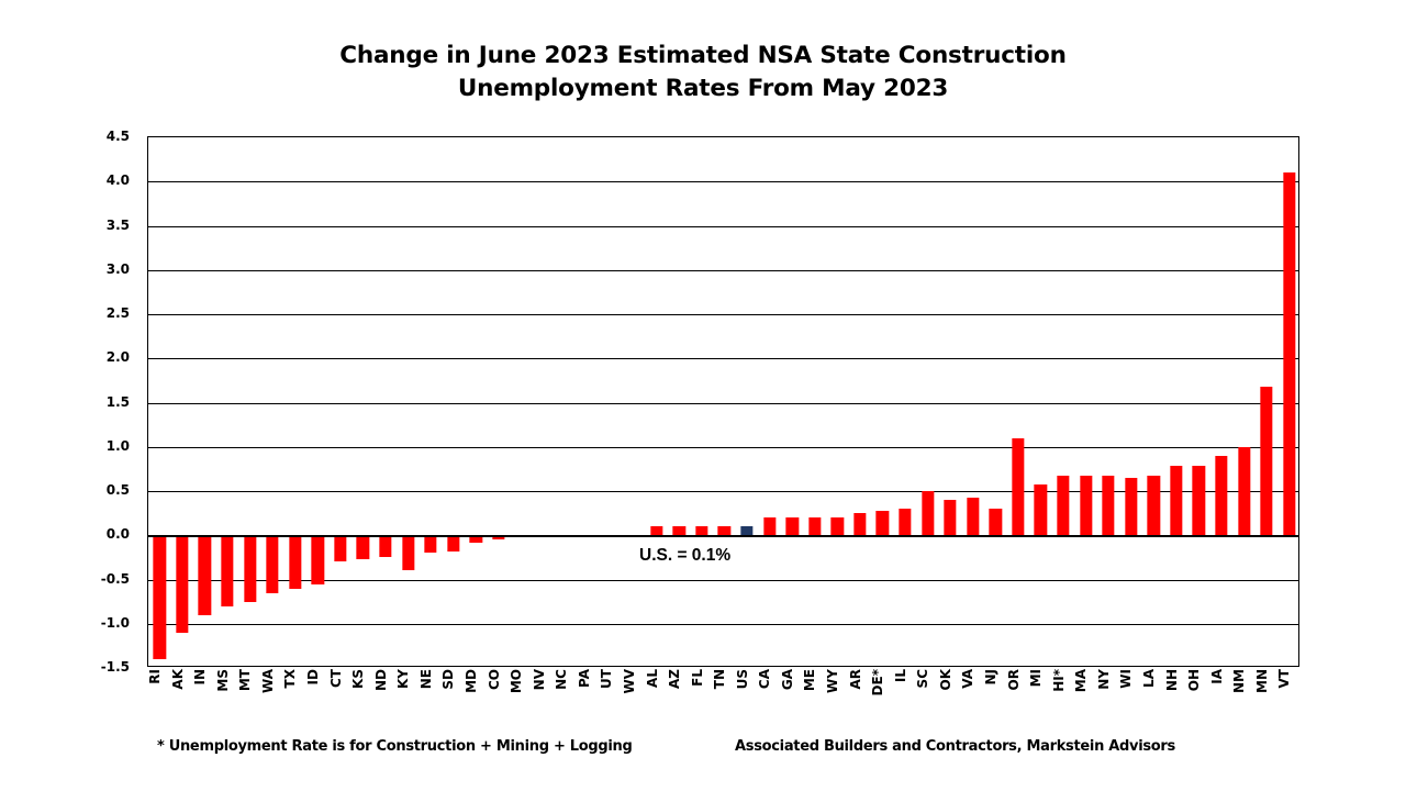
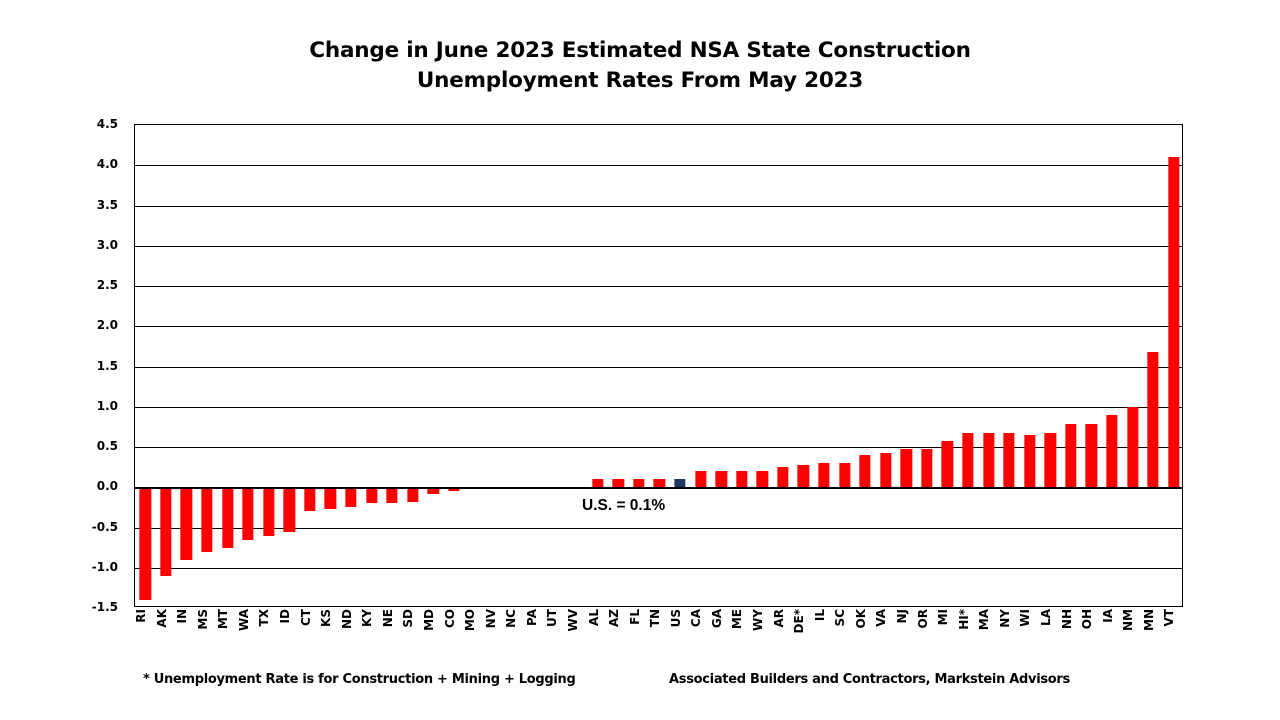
KY: -0.4 -> -0.2
SC: 0.5 -> 0.3
NJ: 0.3 -> 0.5
OR: 1.1 -> 0.5
